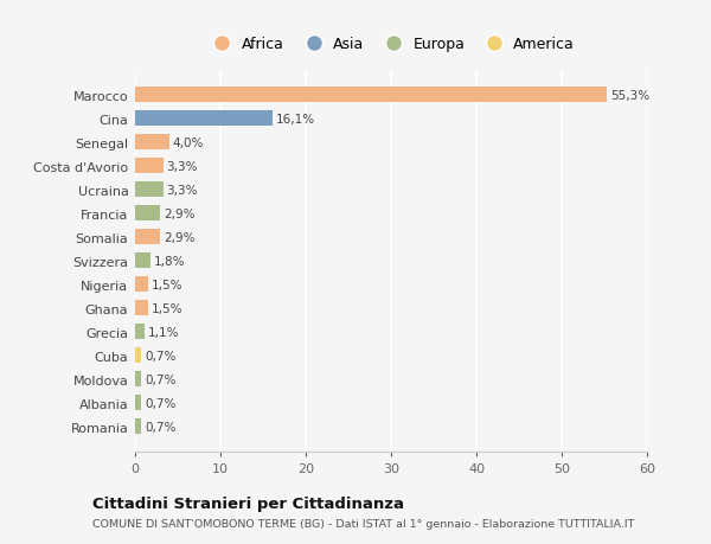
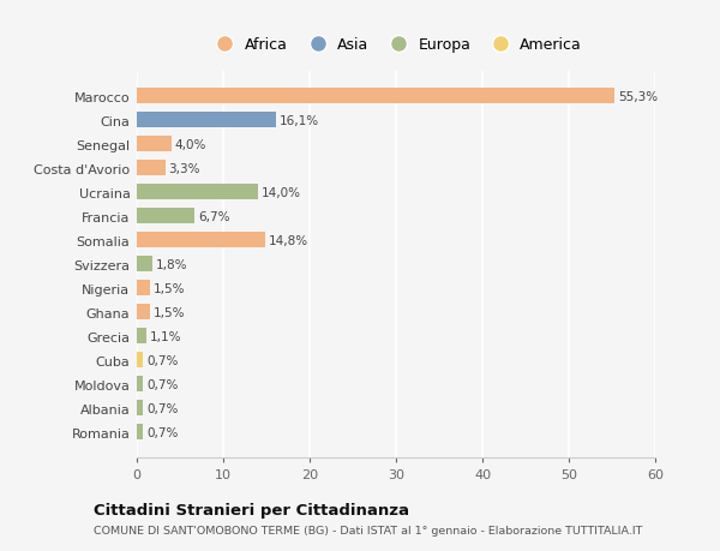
Ucraina: 3,3% -> 14,0%
Francia: 2,9% -> 6,7%
Somalia: 2,9% -> 14,8%
